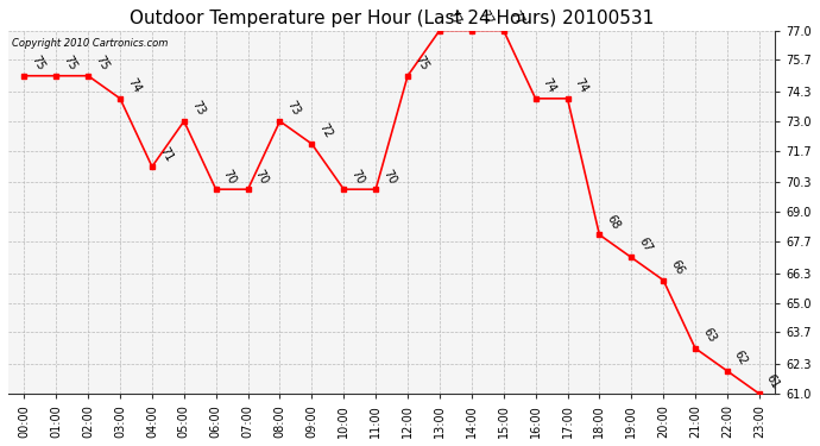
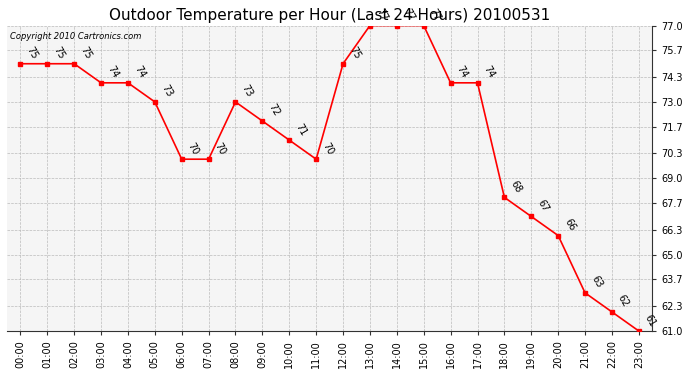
04:00: 71 -> 74
10:00: 70 -> 71
